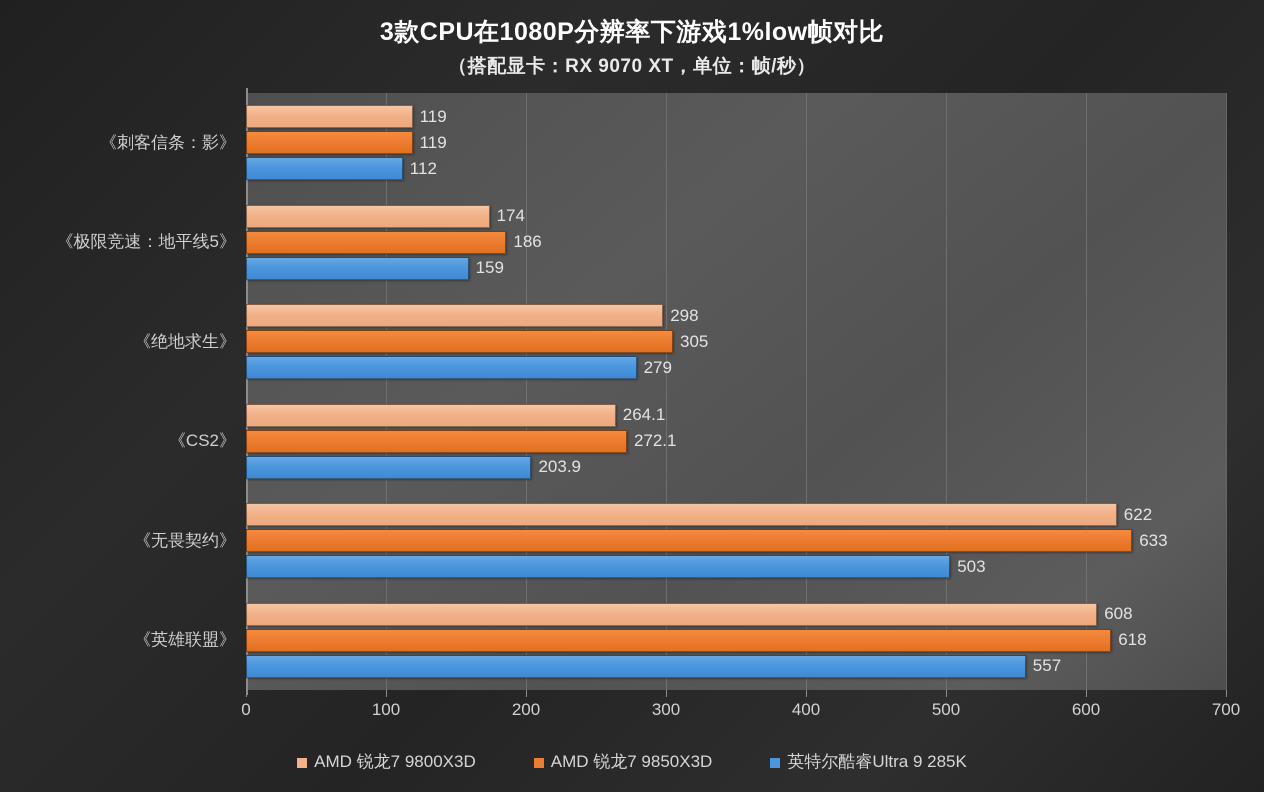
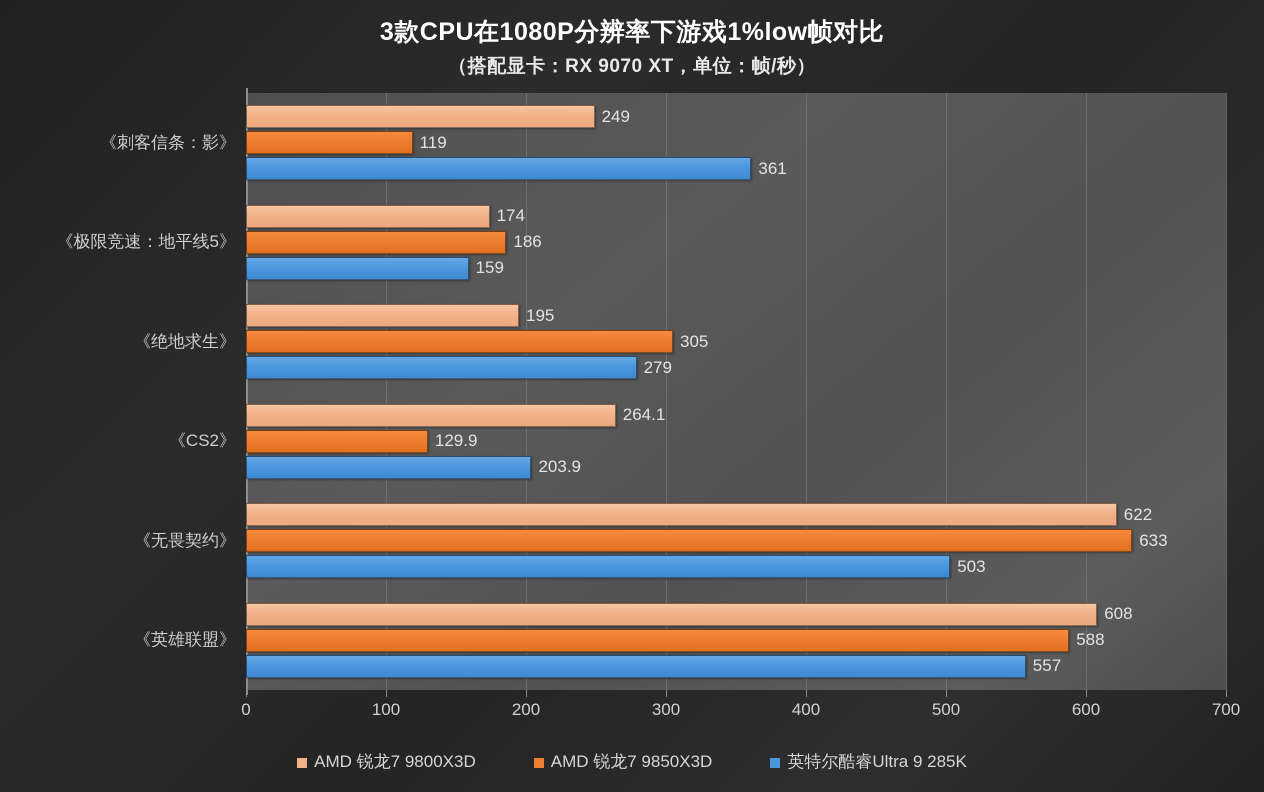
AMD 锐龙7 9800X3D/《刺客信条：影》: 119 -> 249
英特尔酷睿Ultra 9 285K/《刺客信条：影》: 112 -> 361
AMD 锐龙7 9800X3D/《绝地求生》: 298 -> 195
AMD 锐龙7 9850X3D/《CS2》: 272.1 -> 129.9
AMD 锐龙7 9850X3D/《英雄联盟》: 618 -> 588
